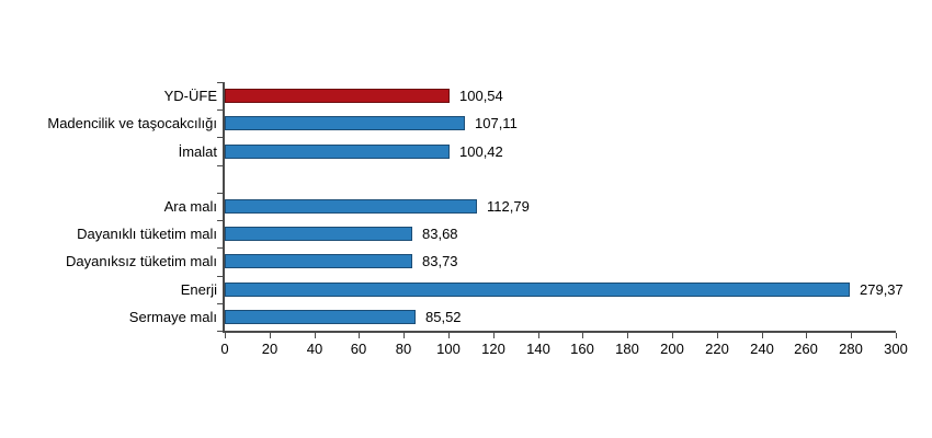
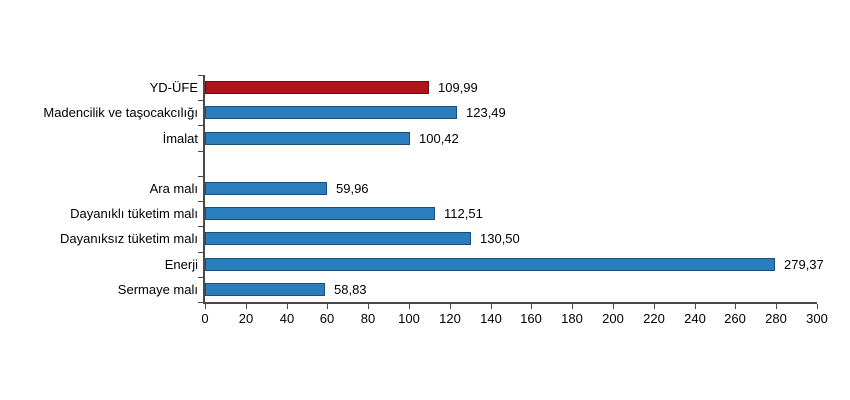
YD-ÜFE: 100,54 -> 109,99
Madencilik ve taşocakcılığı: 107,11 -> 123,49
Ara malı: 112,79 -> 59,96
Dayanıklı tüketim malı: 83,68 -> 112,51
Dayanıksız tüketim malı: 83,73 -> 130,50
Sermaye malı: 85,52 -> 58,83
